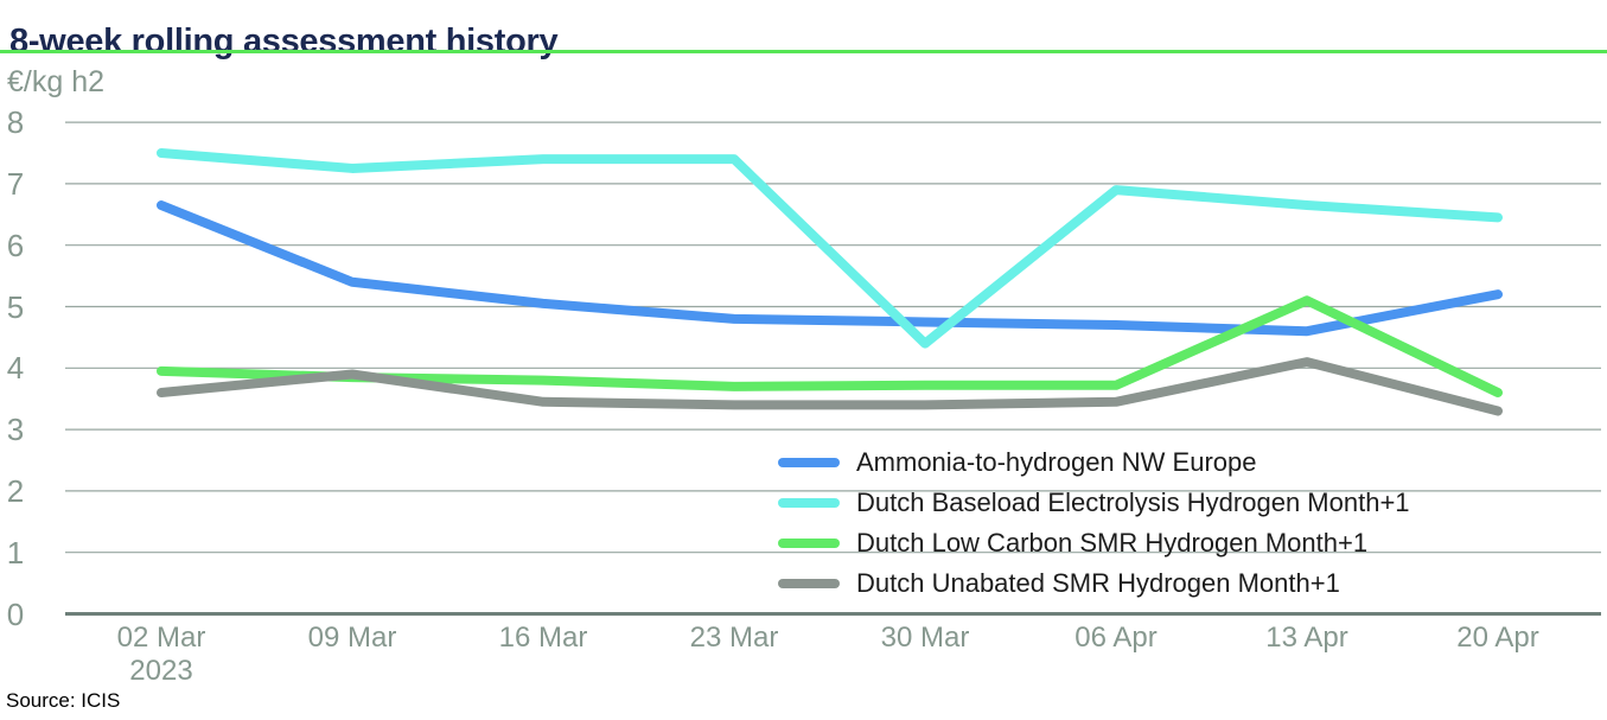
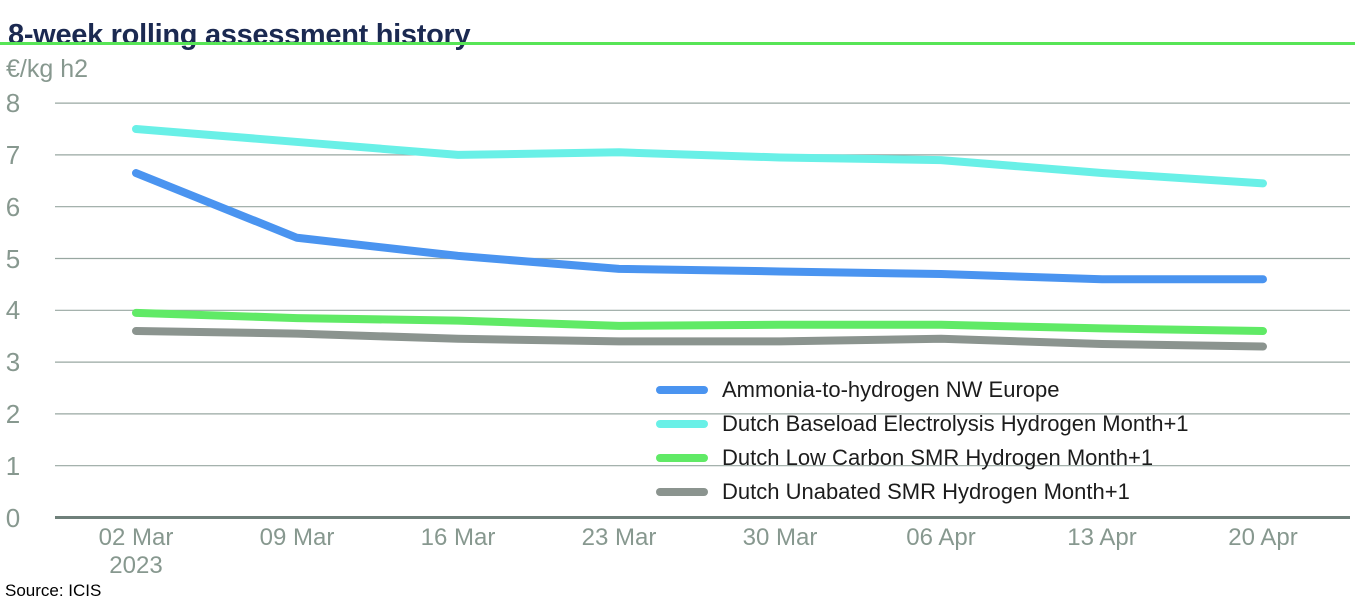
Dutch Unabated SMR Hydrogen Month+1/09 Mar: 3.9 -> 3.5
Dutch Baseload Electrolysis Hydrogen Month+1/16 Mar: 7.4 -> 7.0
Dutch Baseload Electrolysis Hydrogen Month+1/23 Mar: 7.4 -> 7.0
Dutch Baseload Electrolysis Hydrogen Month+1/30 Mar: 4.4 -> 7.0
Dutch Low Carbon SMR Hydrogen Month+1/13 Apr: 5.1 -> 3.6
Dutch Unabated SMR Hydrogen Month+1/13 Apr: 4.1 -> 3.4
Ammonia-to-hydrogen NW Europe/20 Apr: 5.2 -> 4.6
